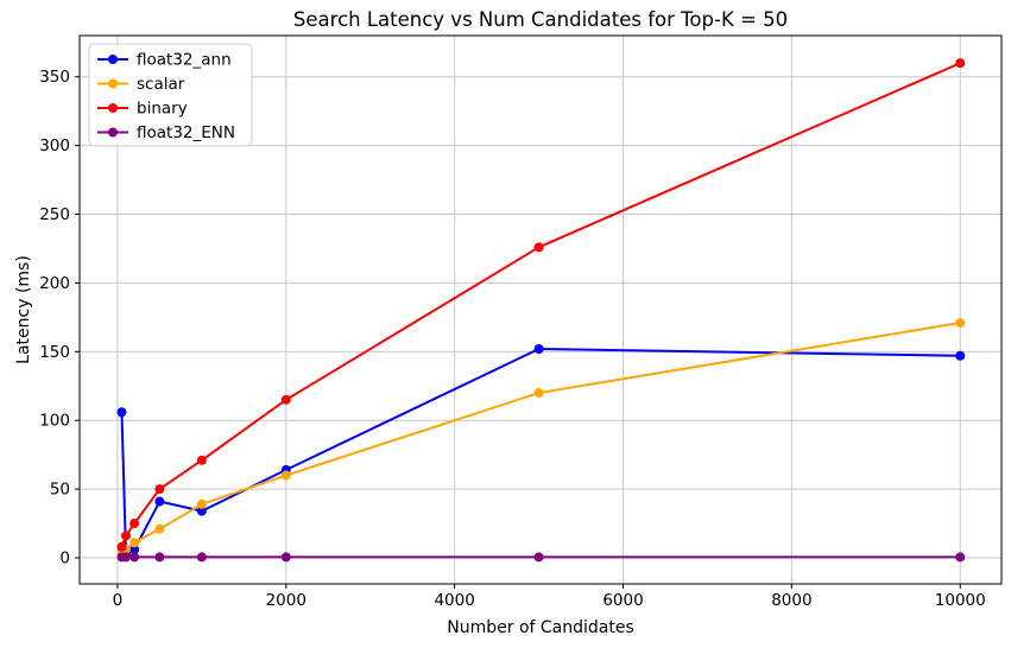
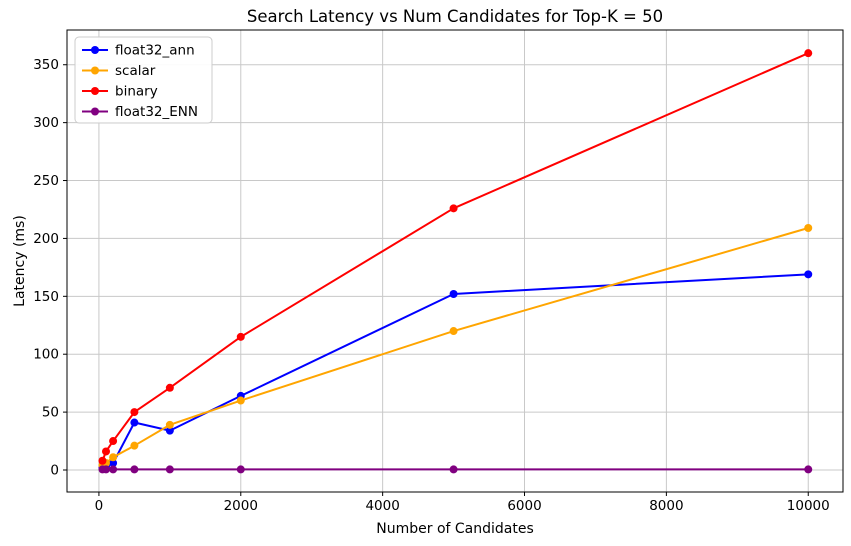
float32_ann/50: 106 -> 2
float32_ann/10000: 147 -> 169
scalar/10000: 171 -> 209
